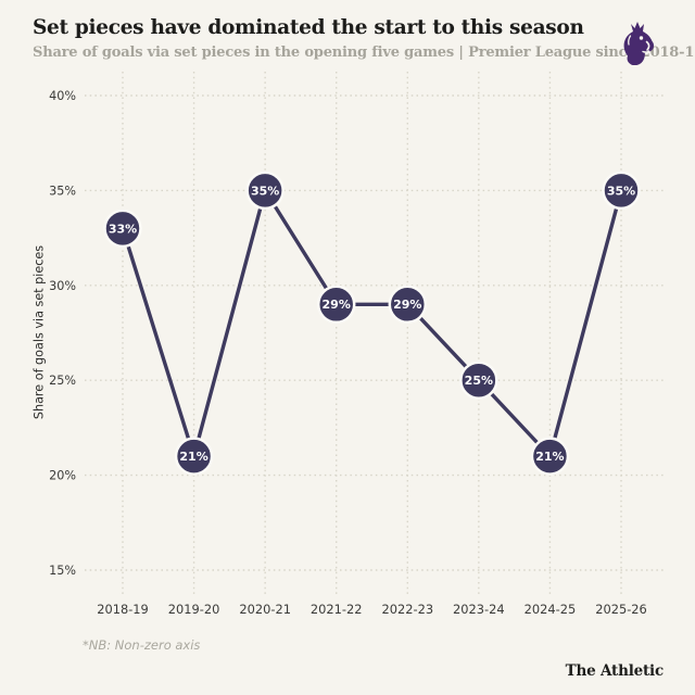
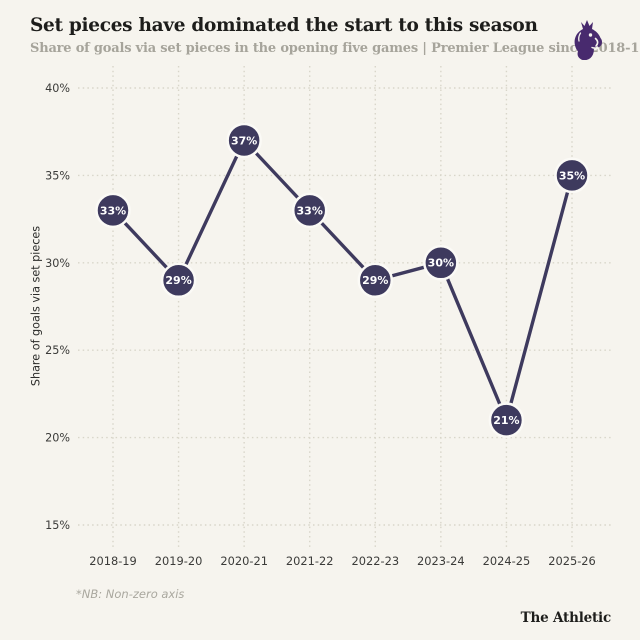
2019-20: 21% -> 29%
2020-21: 35% -> 37%
2021-22: 29% -> 33%
2023-24: 25% -> 30%
